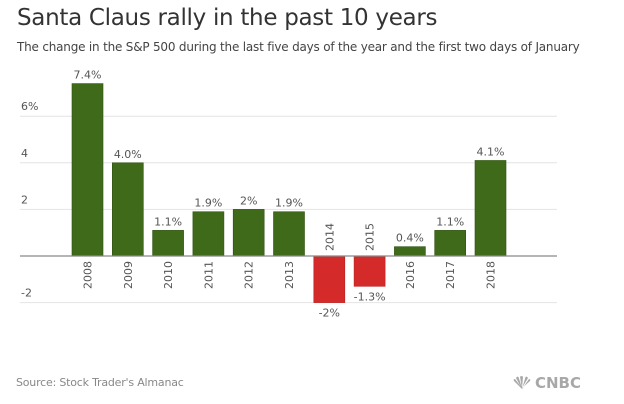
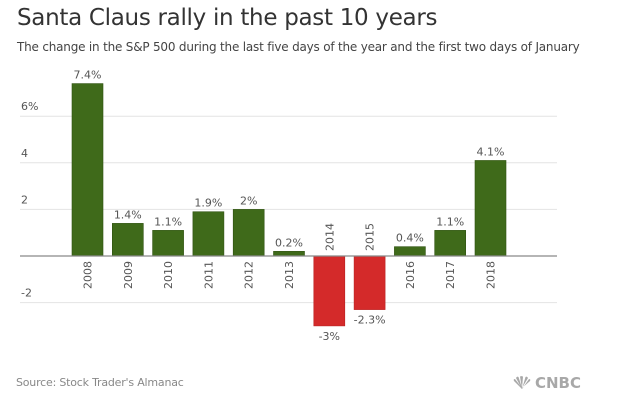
2009: 4.0% -> 1.4%
2013: 1.9% -> 0.2%
2014: -2% -> -3%
2015: -1.3% -> -2.3%
